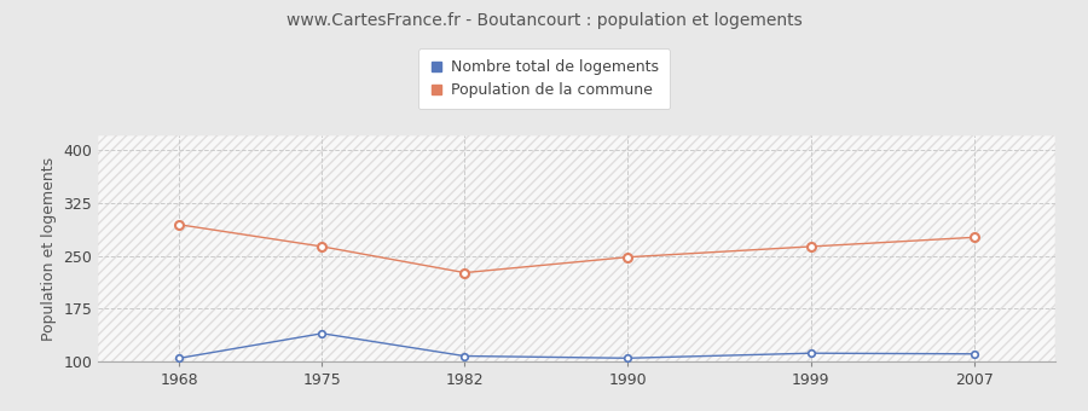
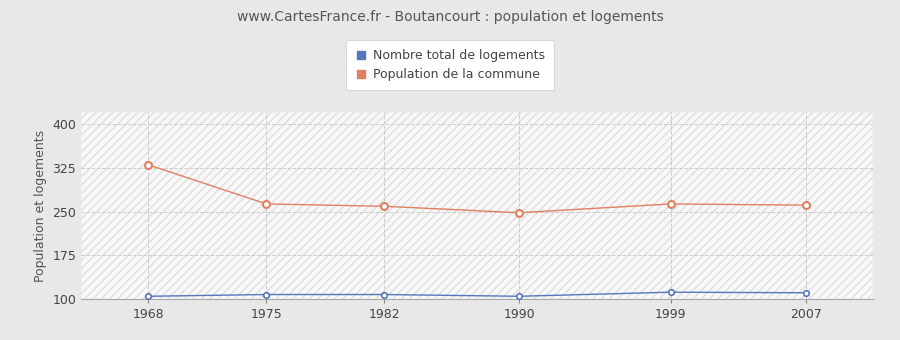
Population de la commune/1968: 294 -> 330
Nombre total de logements/1975: 140 -> 108
Population de la commune/1982: 226 -> 259
Population de la commune/2007: 276 -> 261
